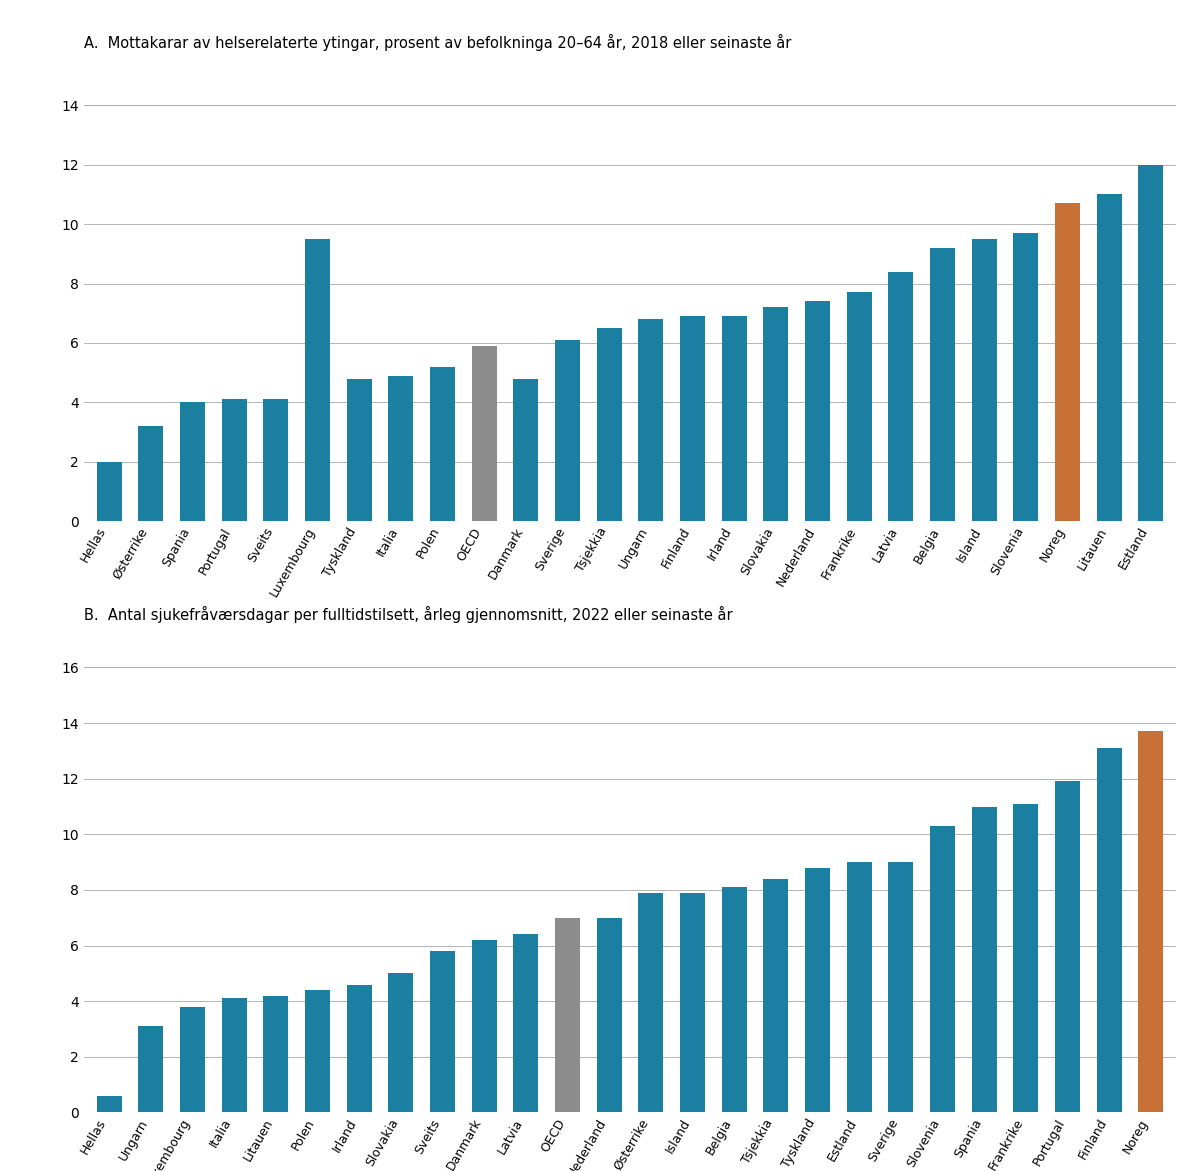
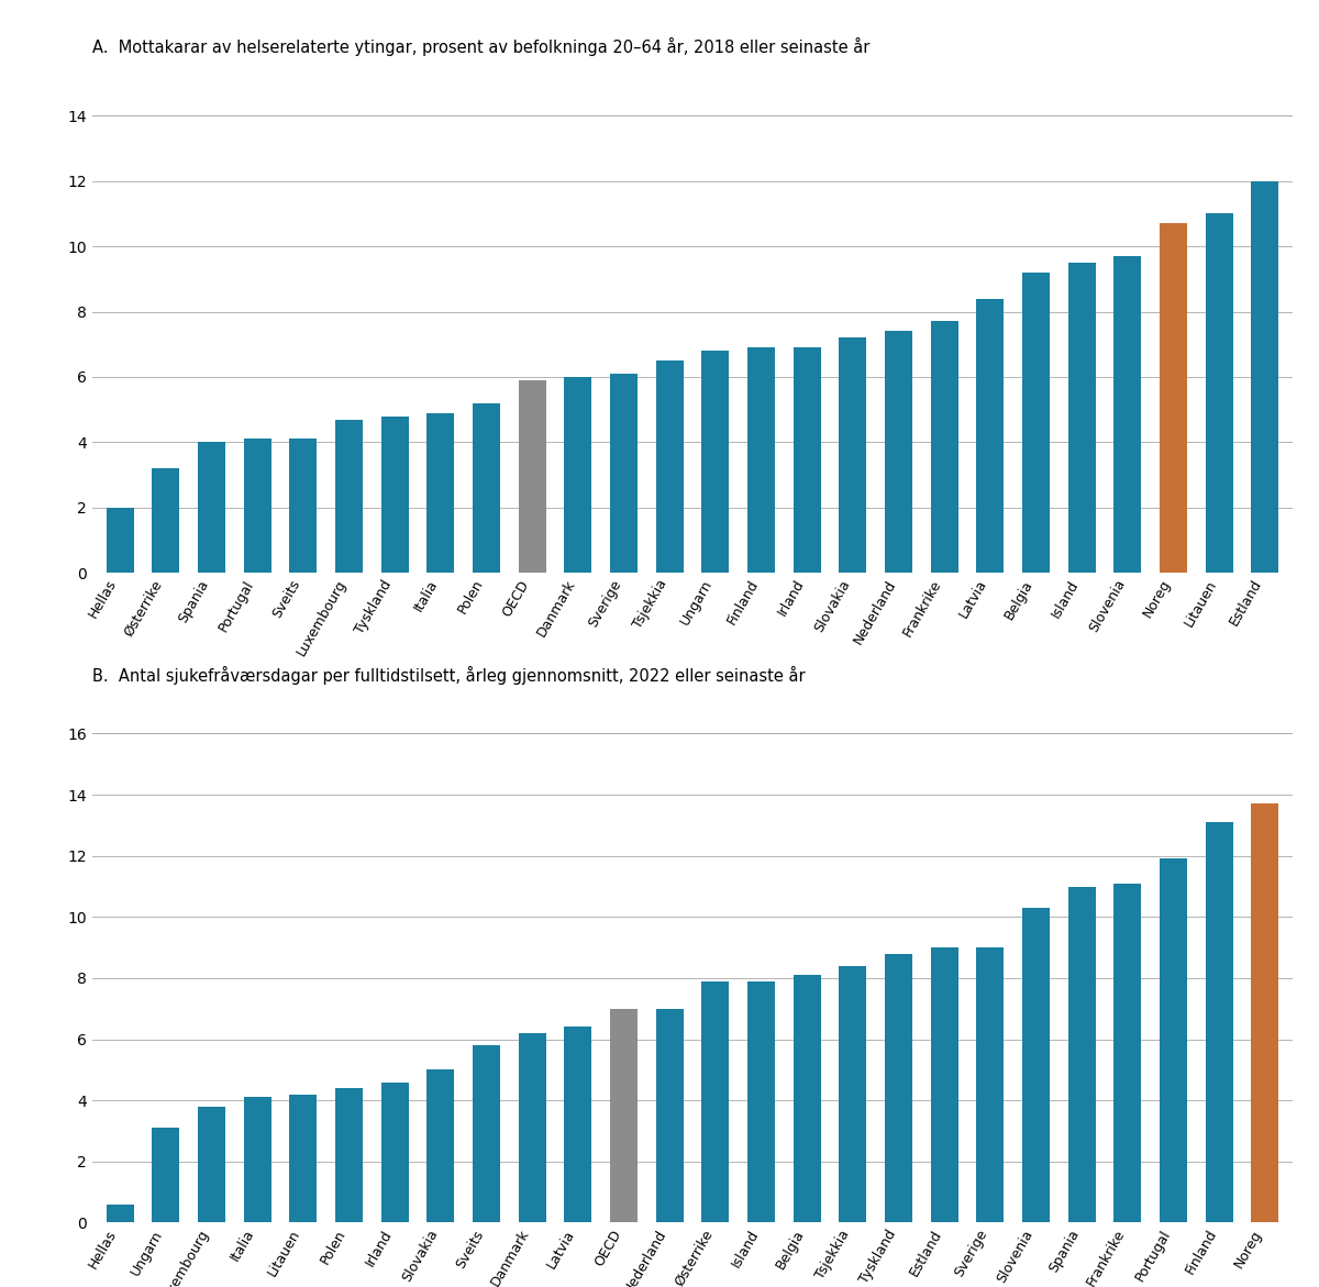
Luxembourg: 9.5 -> 4.7
Danmark: 4.8 -> 6.0
